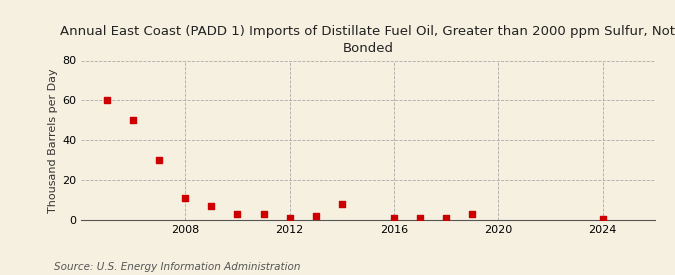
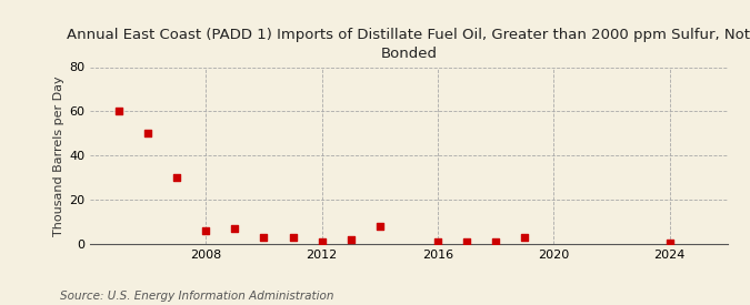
2008: 11 -> 6
